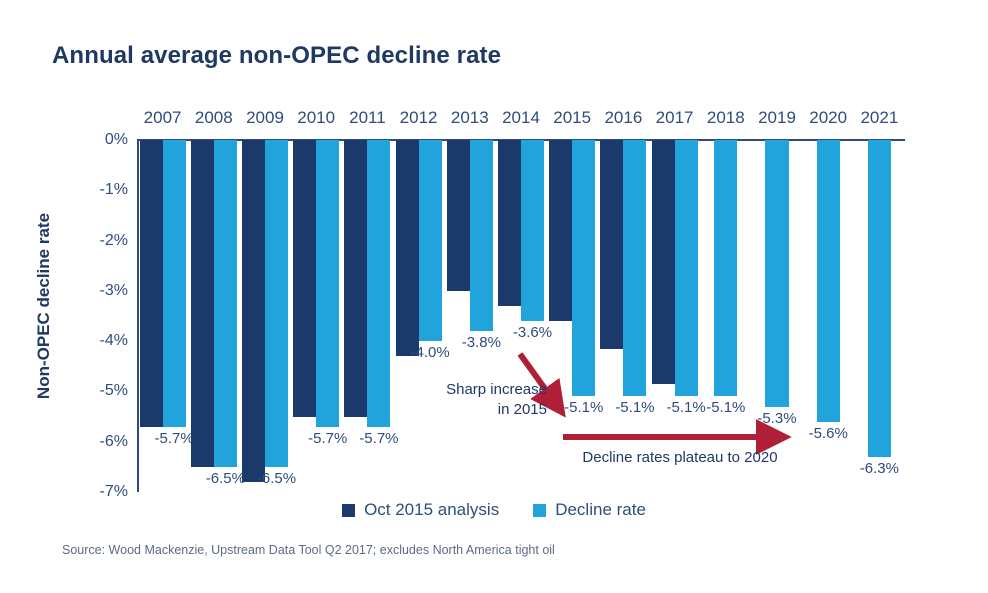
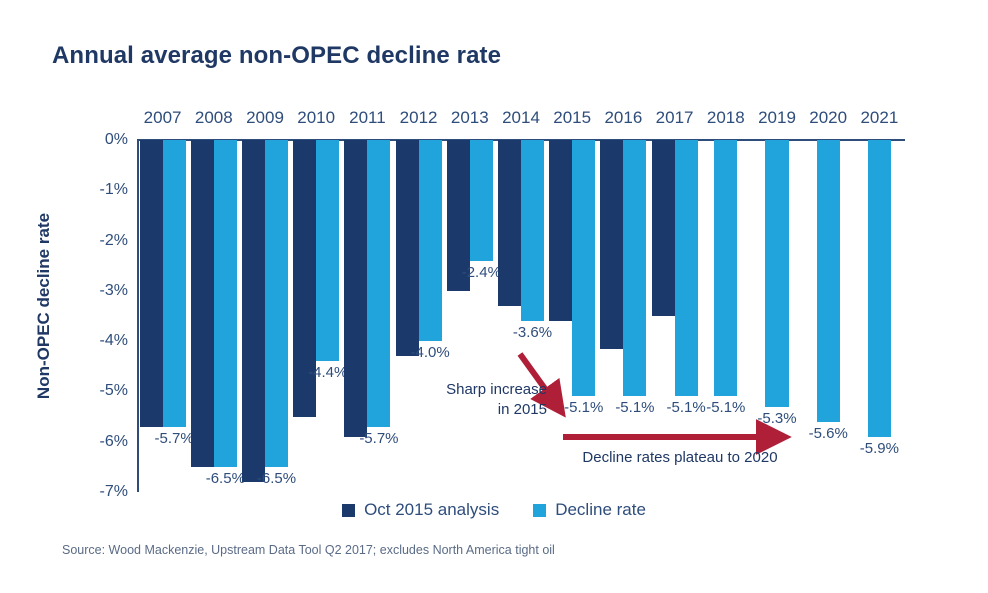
Decline rate/2010: -5.7% -> -4.4%
Oct 2015 analysis/2011: -5.5% -> -5.9%
Decline rate/2013: -3.8% -> -2.4%
Oct 2015 analysis/2017: -4.8% -> -3.5%
Decline rate/2021: -6.3% -> -5.9%
